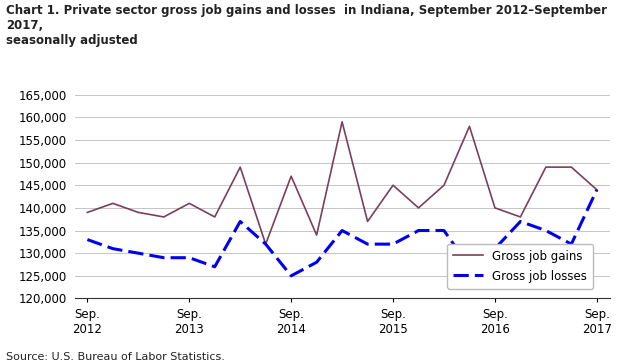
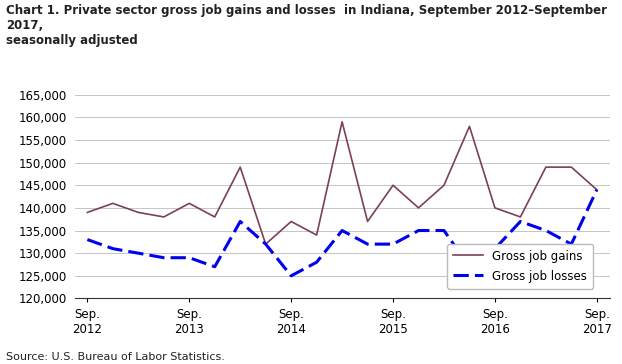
Gross job gains/Sep. 2014: 147,000 -> 137,000
